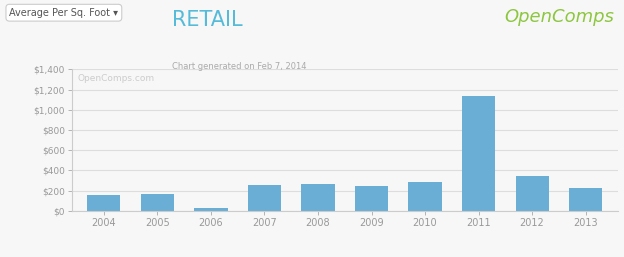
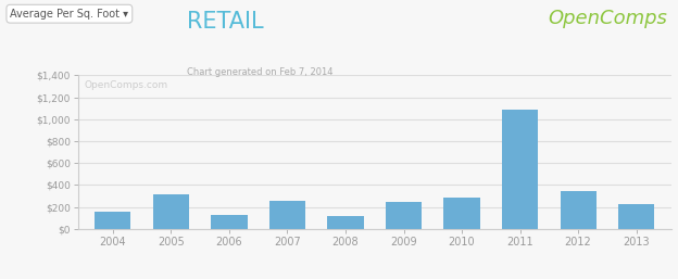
2005: $170 -> $310
2006: $20 -> $130
2008: $260 -> $120
2011: $1,140 -> $1,090
